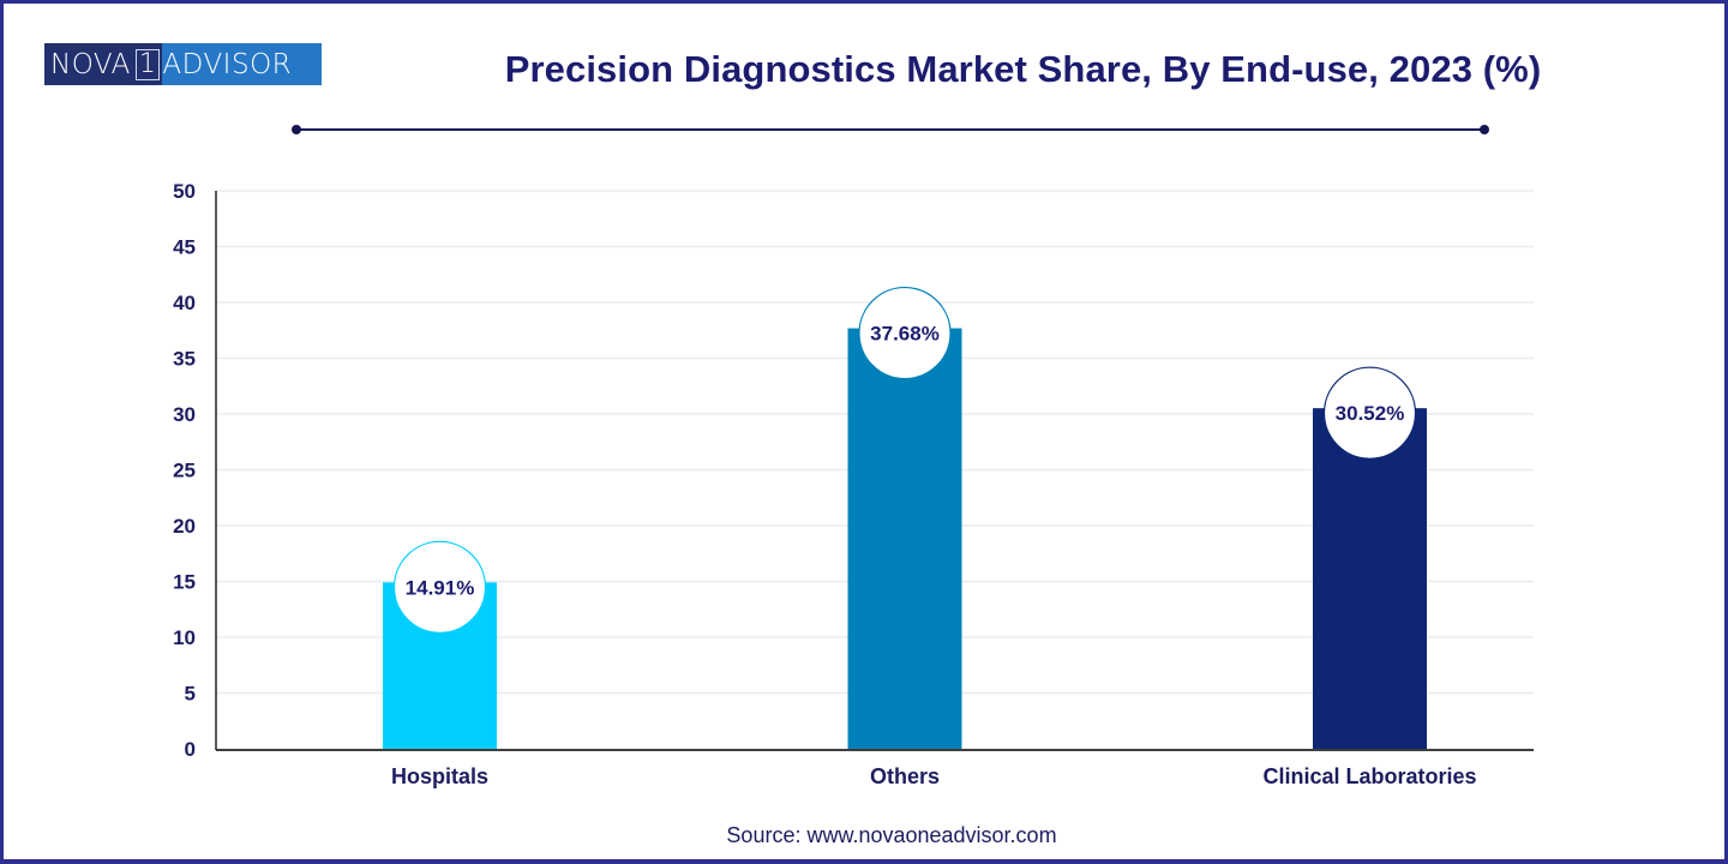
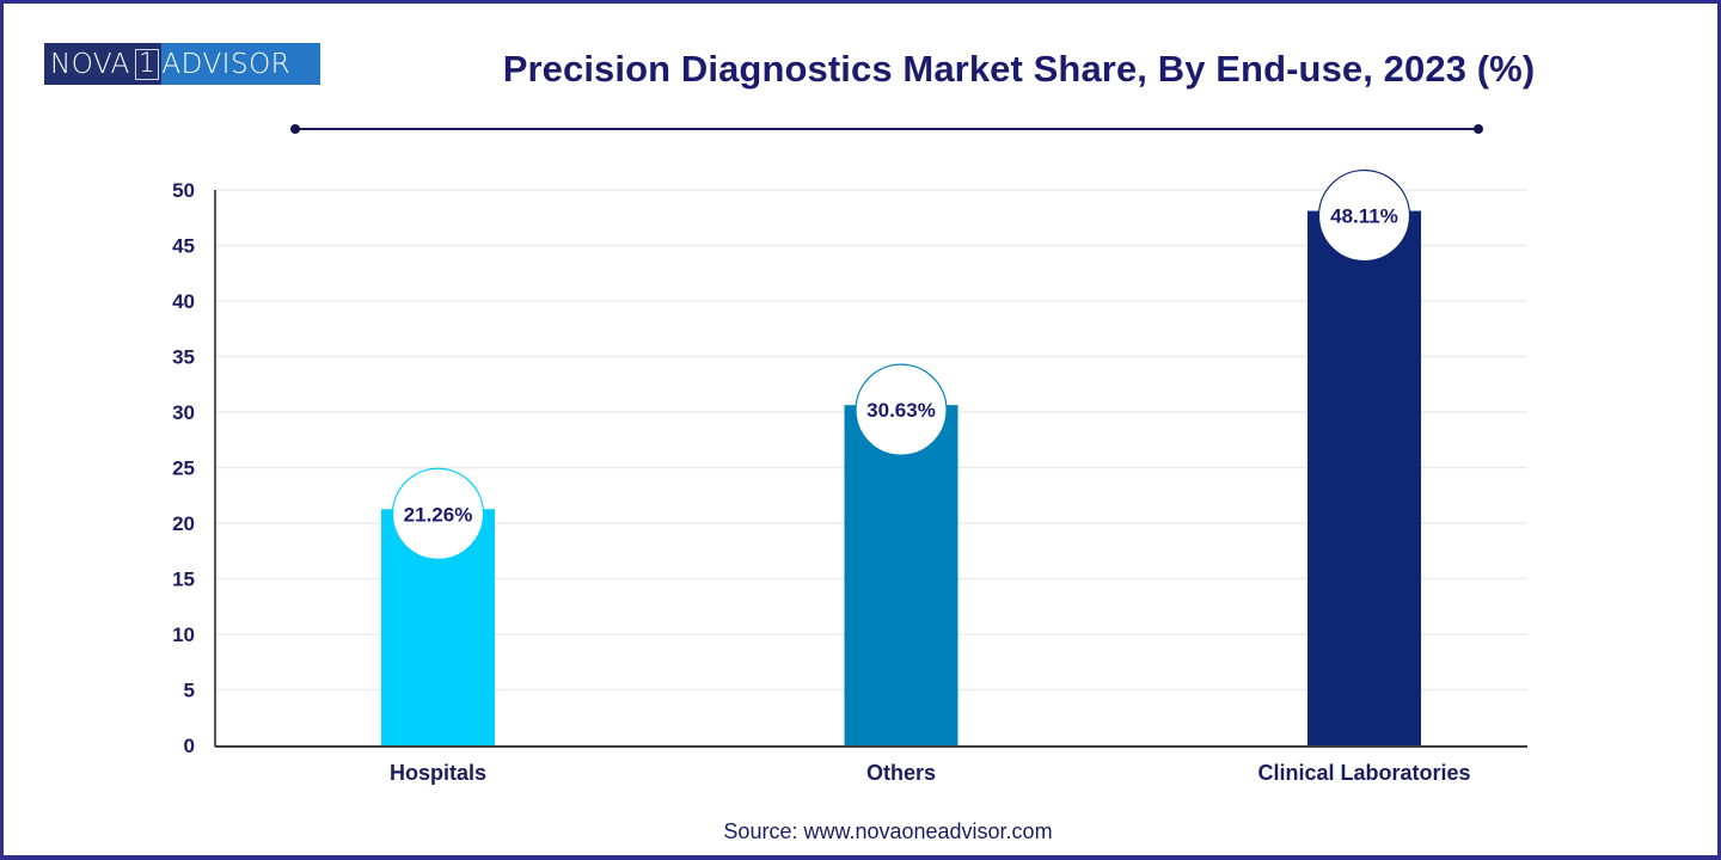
Hospitals: 14.91% -> 21.26%
Others: 37.68% -> 30.63%
Clinical Laboratories: 30.52% -> 48.11%
